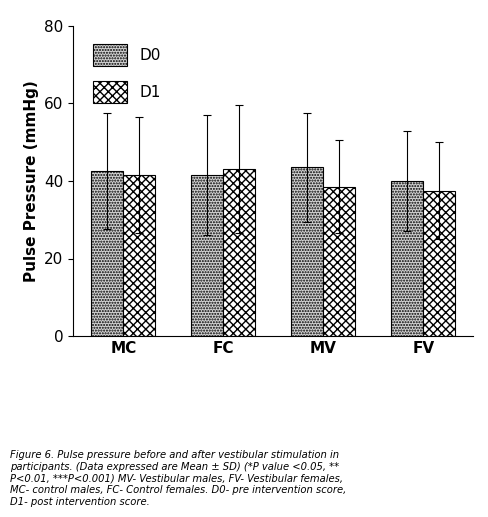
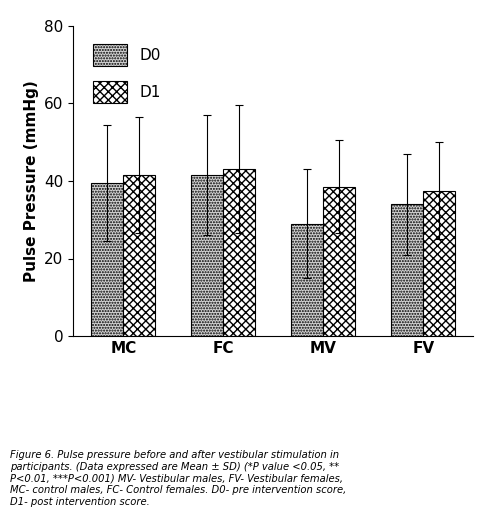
D0/MC: 42.5 -> 39.5
D0/MV: 43.5 -> 29.0
D0/FV: 40.0 -> 34.0
